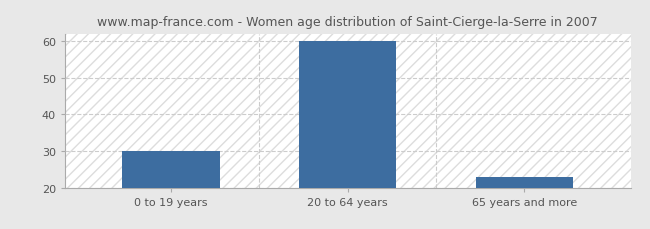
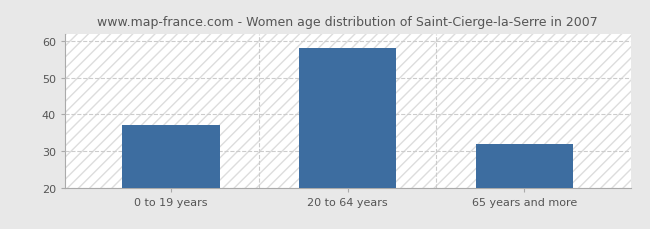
0 to 19 years: 30 -> 37
20 to 64 years: 60 -> 58
65 years and more: 23 -> 32
